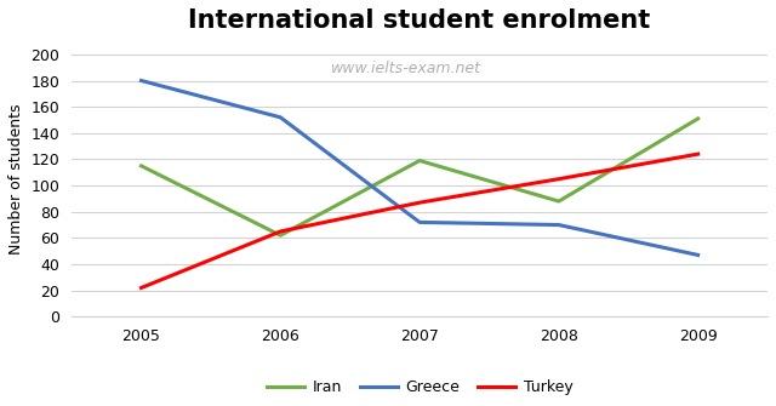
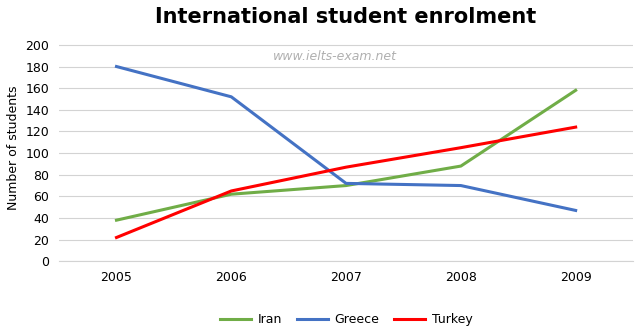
Iran/2005: 115 -> 38
Iran/2007: 119 -> 70
Iran/2009: 151 -> 158
